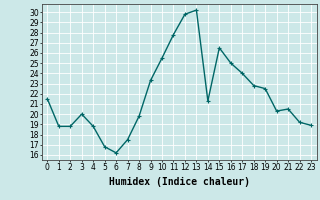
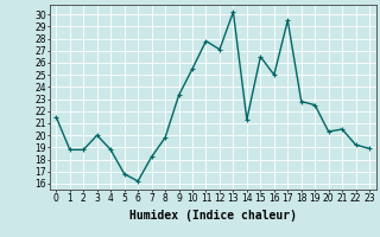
7: 17.5 -> 18.2
12: 29.8 -> 27.1
17: 24.0 -> 29.5
